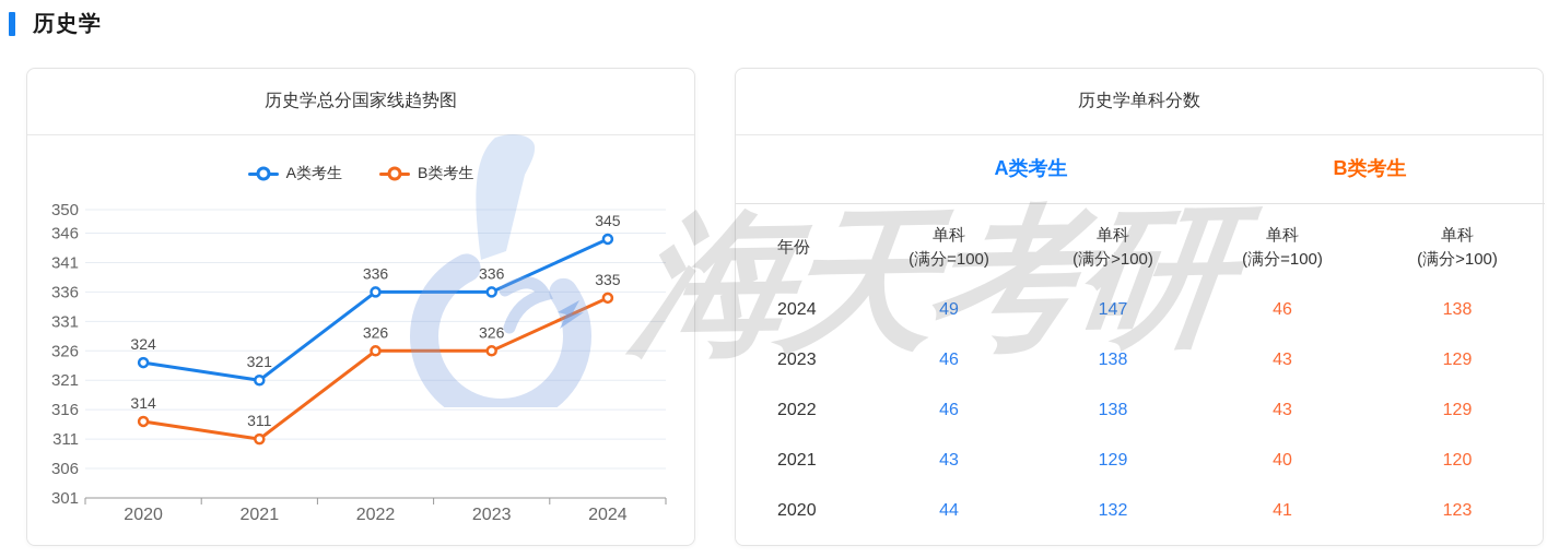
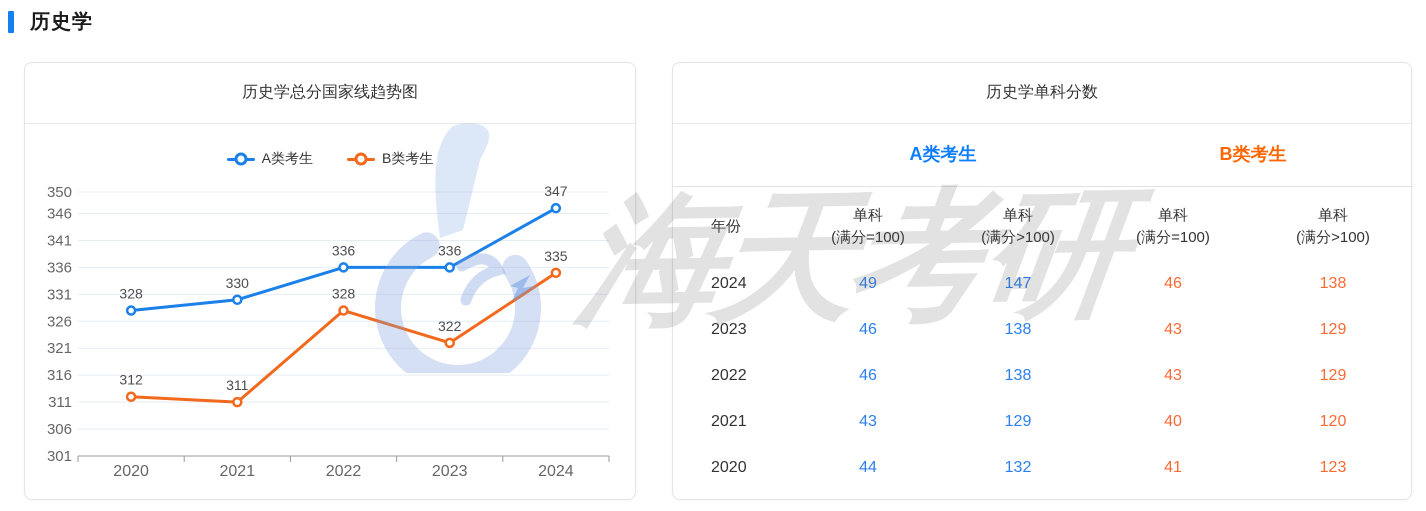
A类考生/2020: 324 -> 328
B类考生/2020: 314 -> 312
A类考生/2021: 321 -> 330
B类考生/2022: 326 -> 328
B类考生/2023: 326 -> 322
A类考生/2024: 345 -> 347
